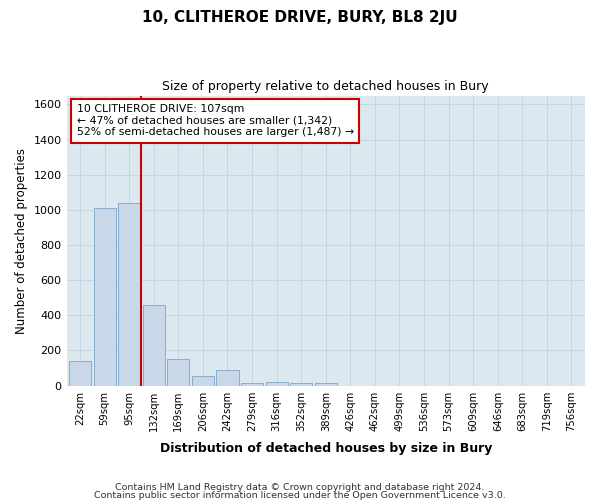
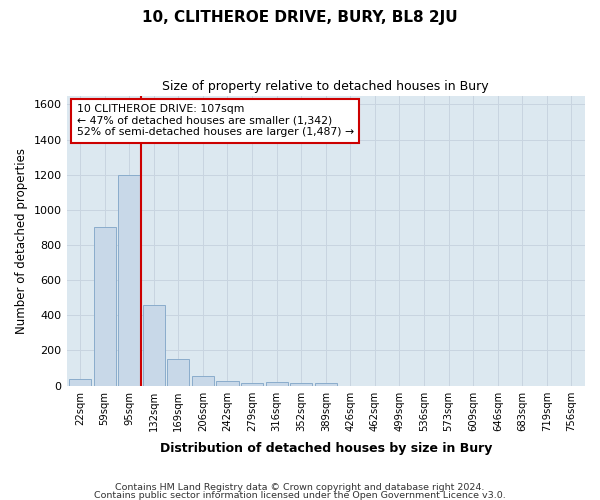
22sqm: 140 -> 40
59sqm: 1010 -> 900
95sqm: 1040 -> 1200
242sqm: 90 -> 20
